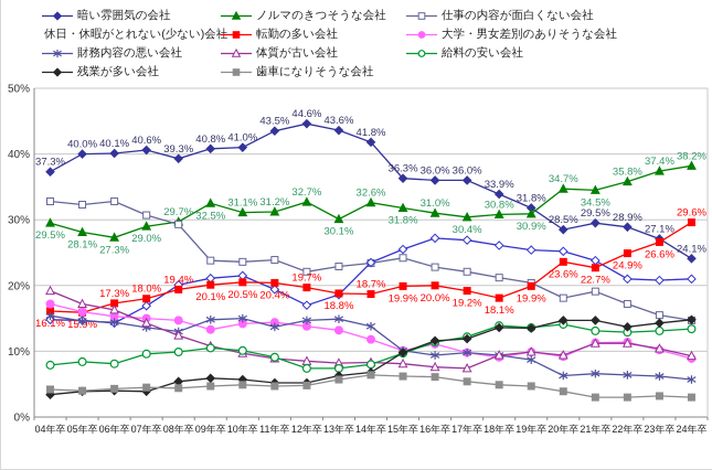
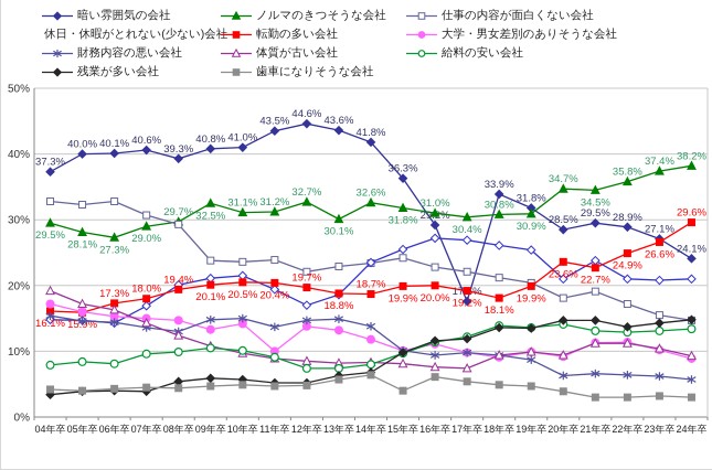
大学・男女差別のありそうな会社/11年卒: 14% -> 10%
歯車になりそうな会社/15年卒: 6% -> 4%
暗い雰囲気の会社/16年卒: 36.0% -> 29.2%
暗い雰囲気の会社/17年卒: 36.0% -> 17.6%
休日・休暇がとれない(少ない)会社/20年卒: 25% -> 21%
